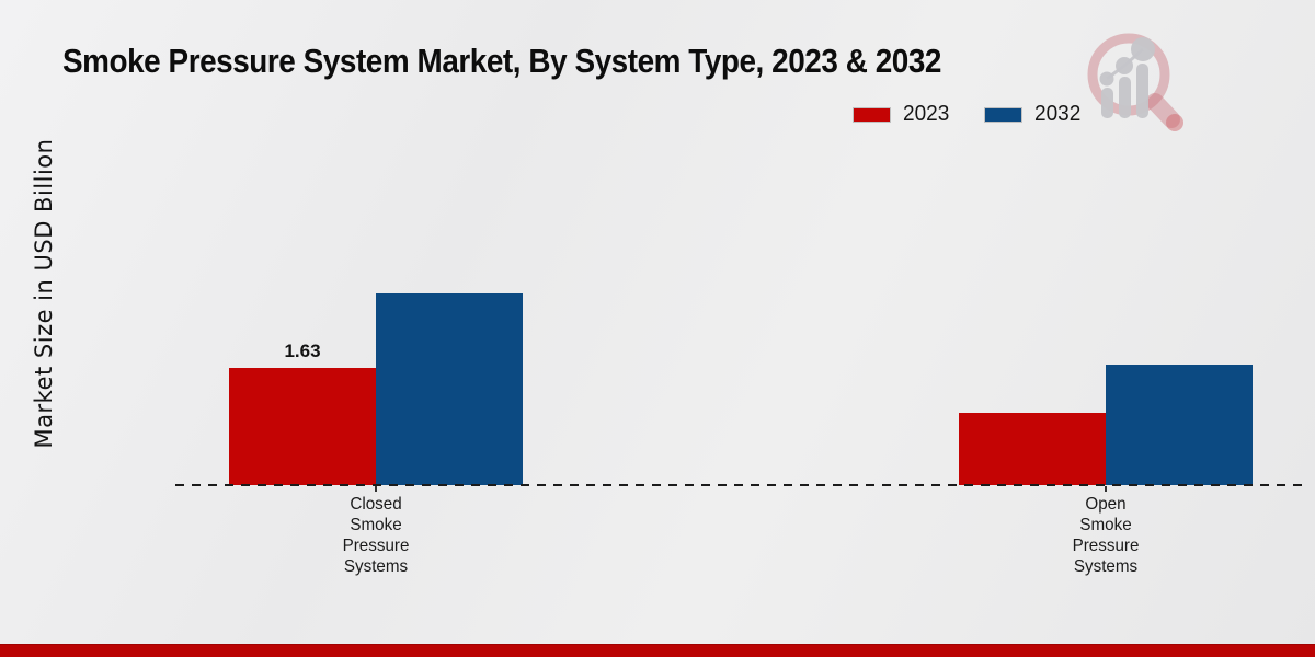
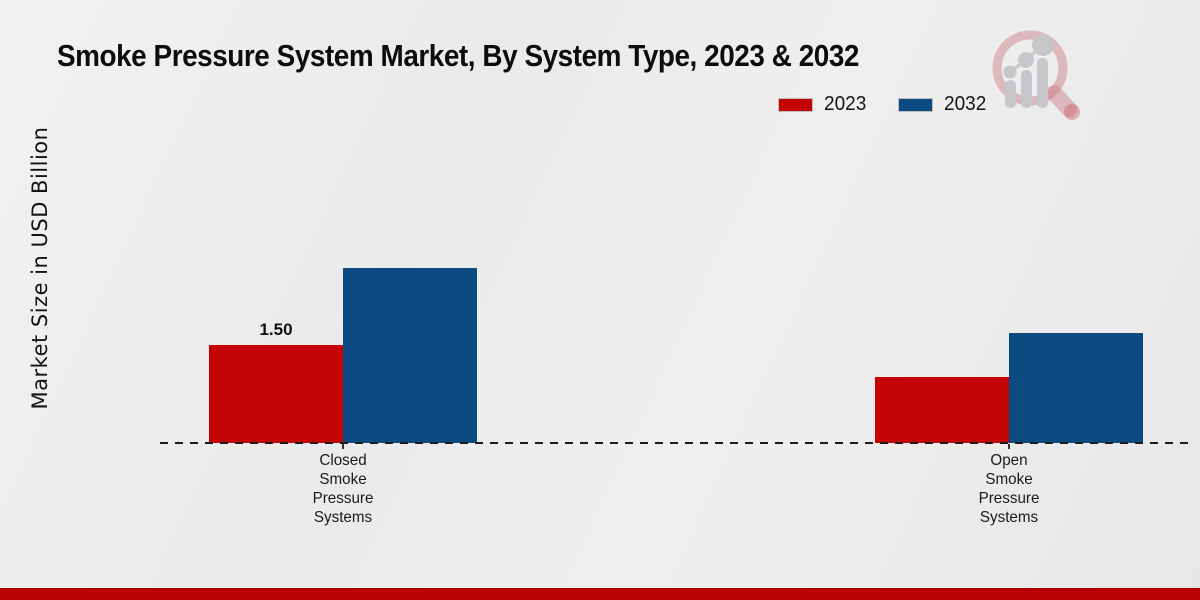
2023/Closed Smoke Pressure Systems: 1.63 -> 1.50
